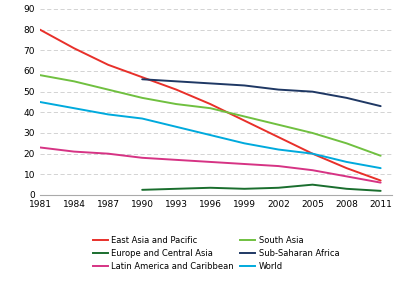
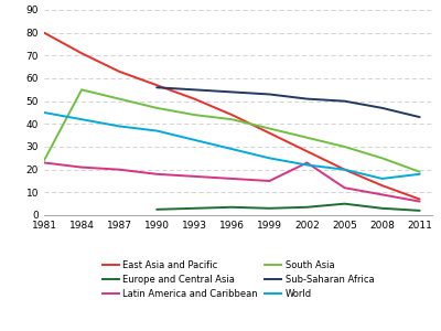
South Asia/1981: 58 -> 24
Latin America and Caribbean/2002: 14 -> 23
World/2011: 13 -> 18
